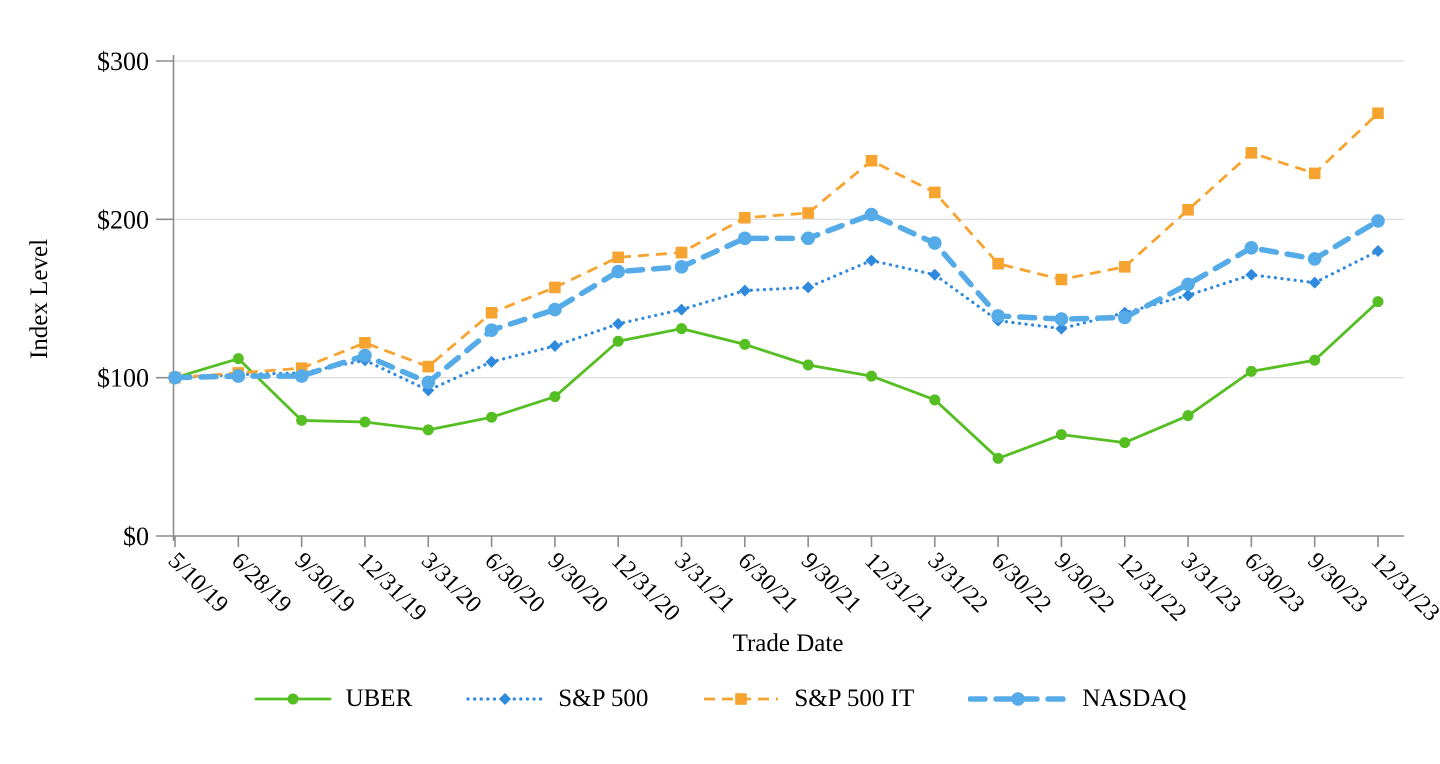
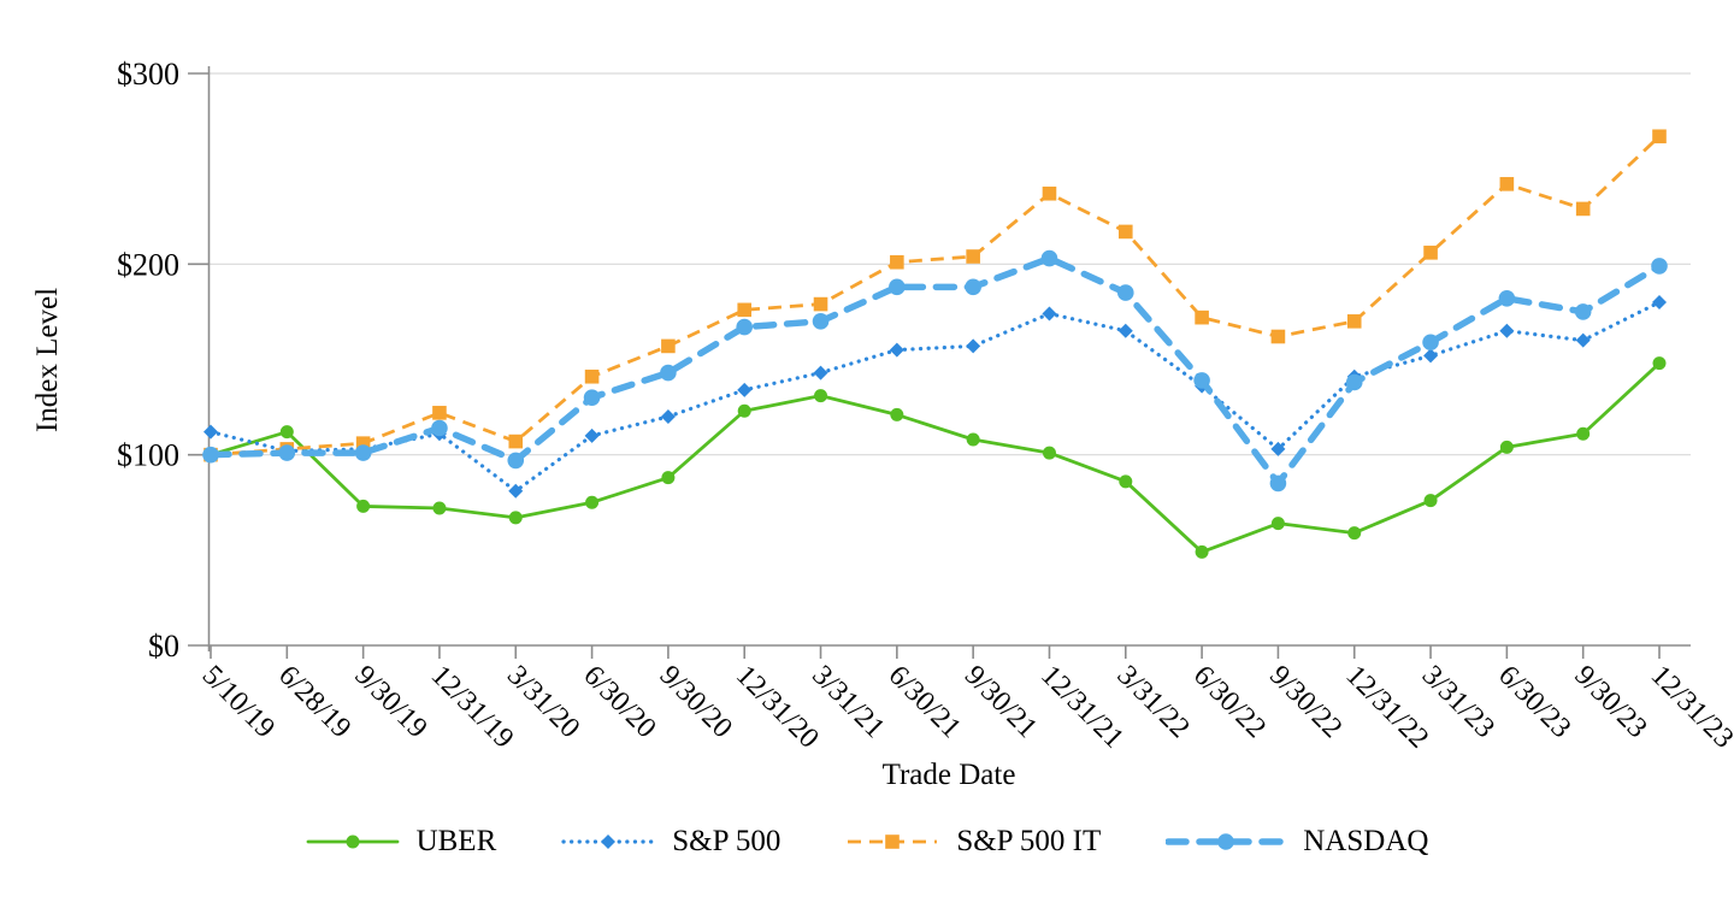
S&P 500/5/10/19: $100 -> $112
S&P 500/3/31/20: $92 -> $81
S&P 500/9/30/22: $131 -> $103
NASDAQ/9/30/22: $137 -> $85
